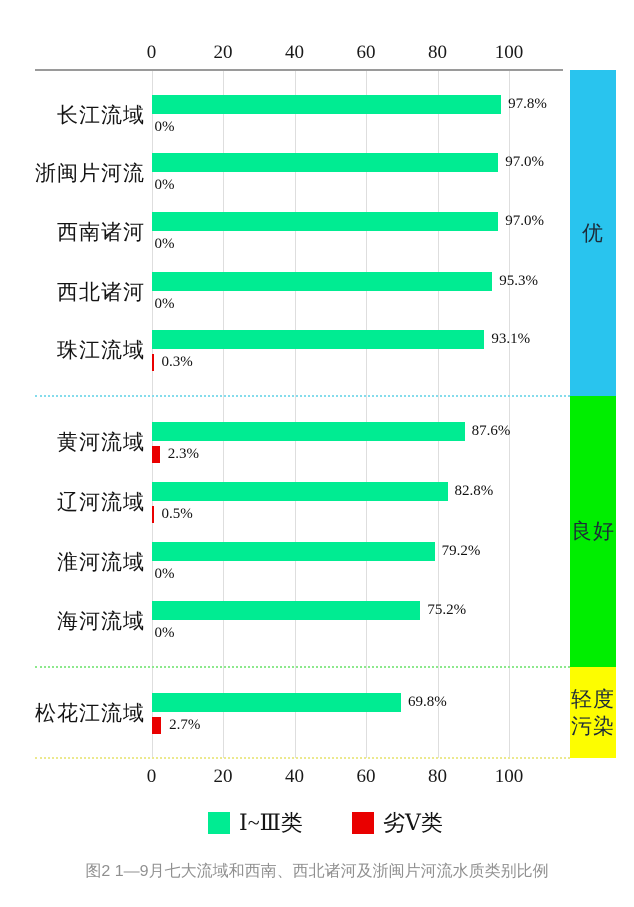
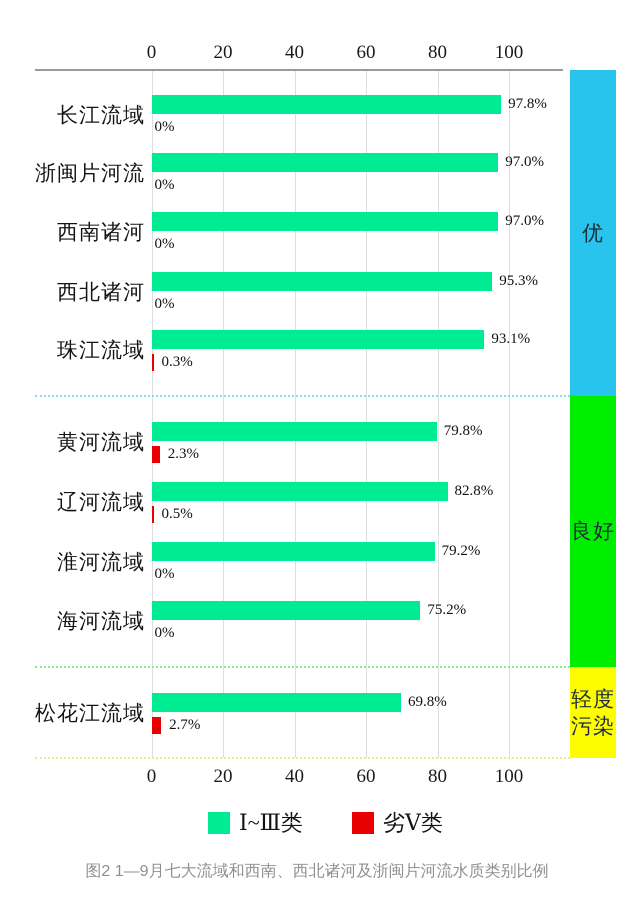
Ⅰ~Ⅲ类/黄河流域: 87.6% -> 79.8%
